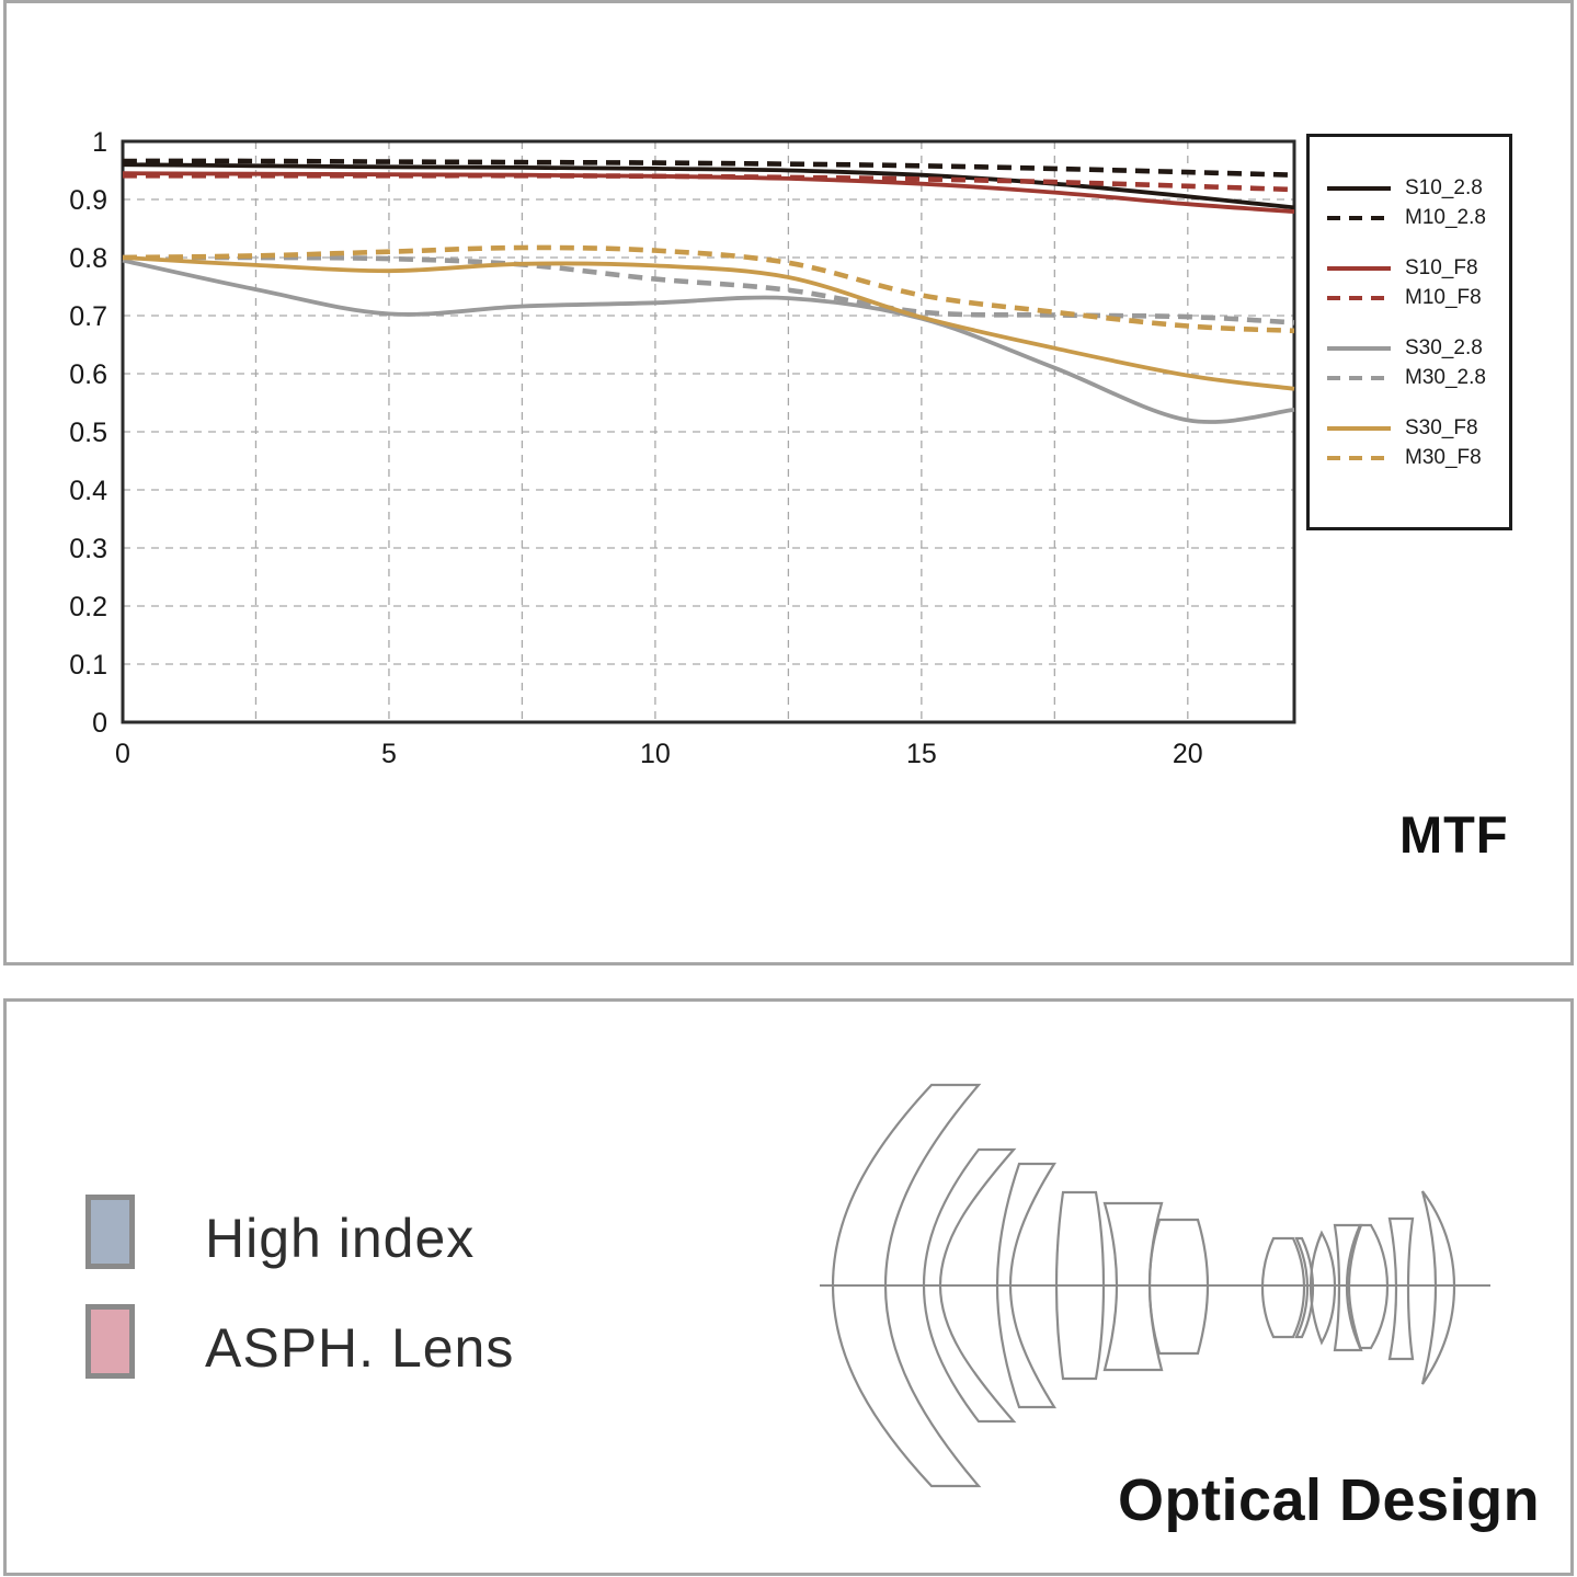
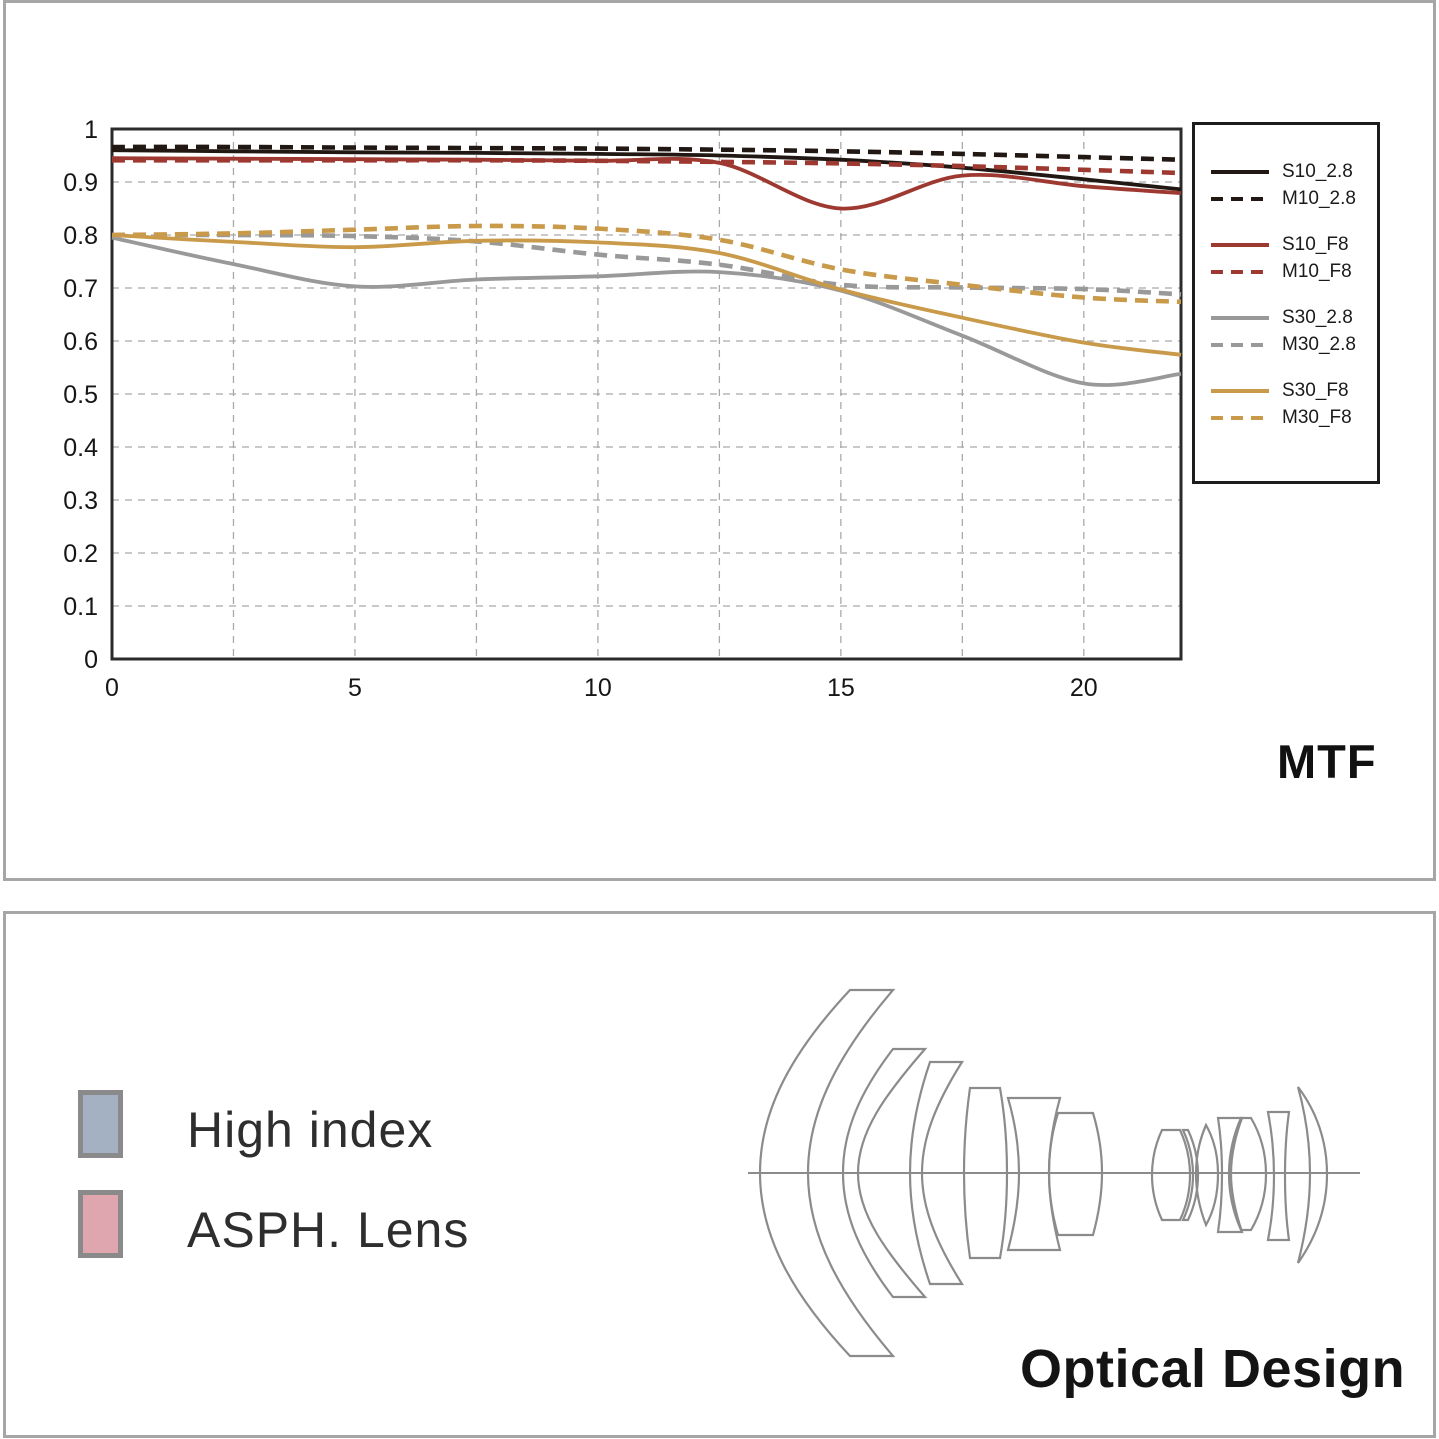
S10_F8/15: 0.93 -> 0.85
